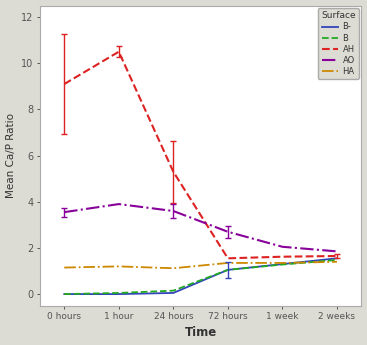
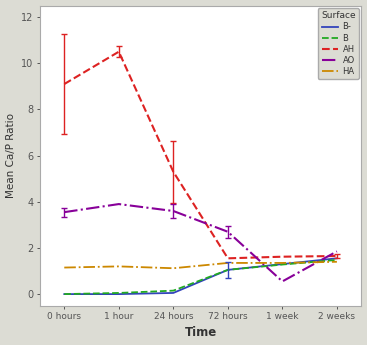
AO/1 week: 2.05 -> 0.55
